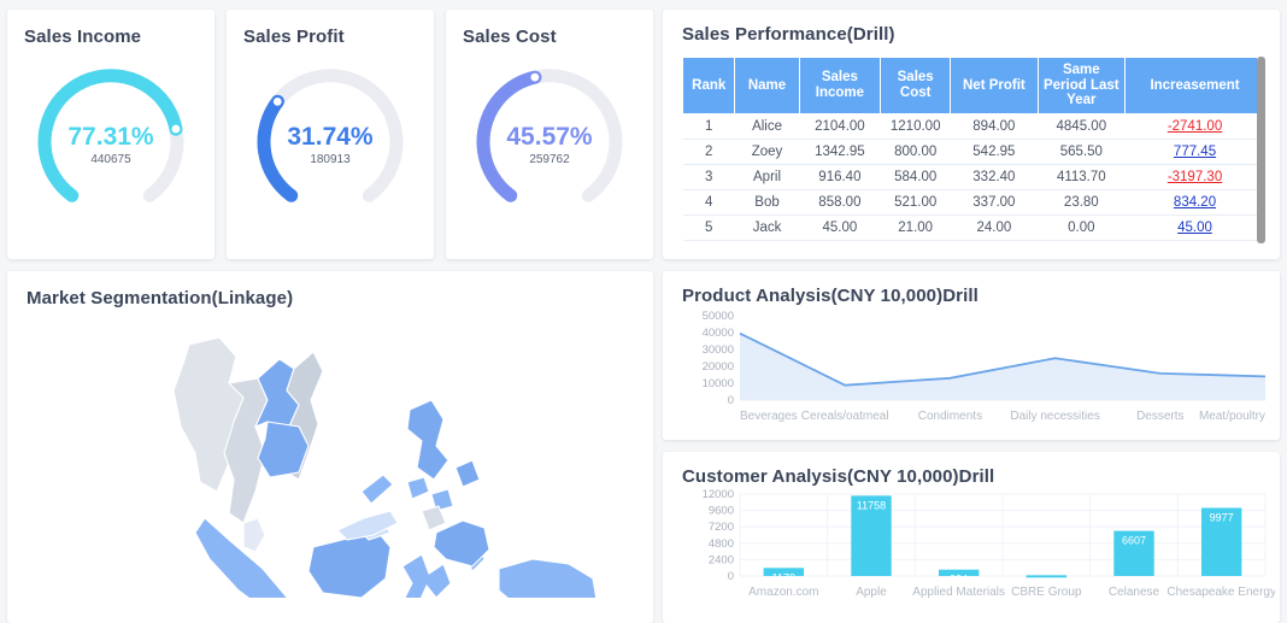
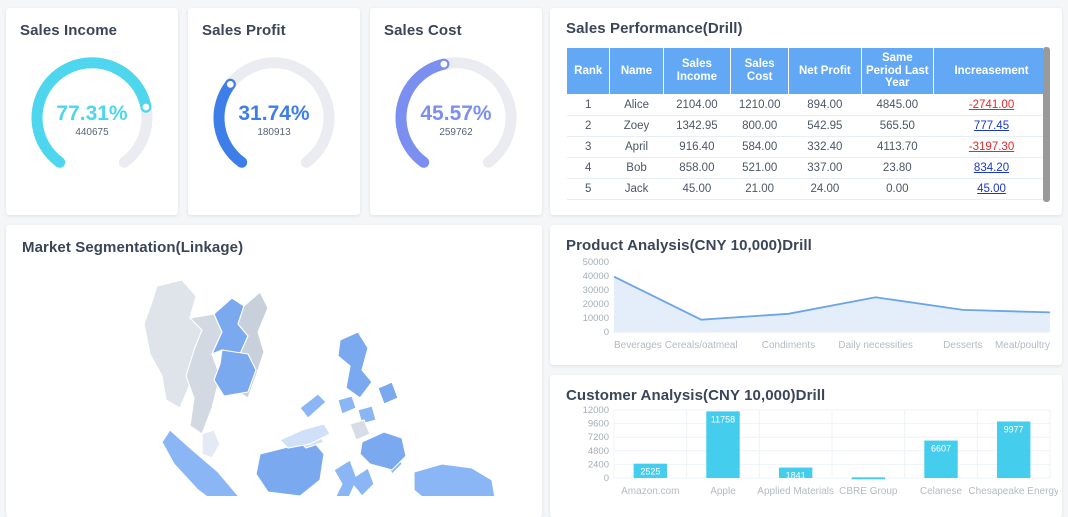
Customer Analysis(CNY 10,000)Drill/Amazon.com: 1179 -> 2525
Customer Analysis(CNY 10,000)Drill/Applied Materials: 934 -> 1841
